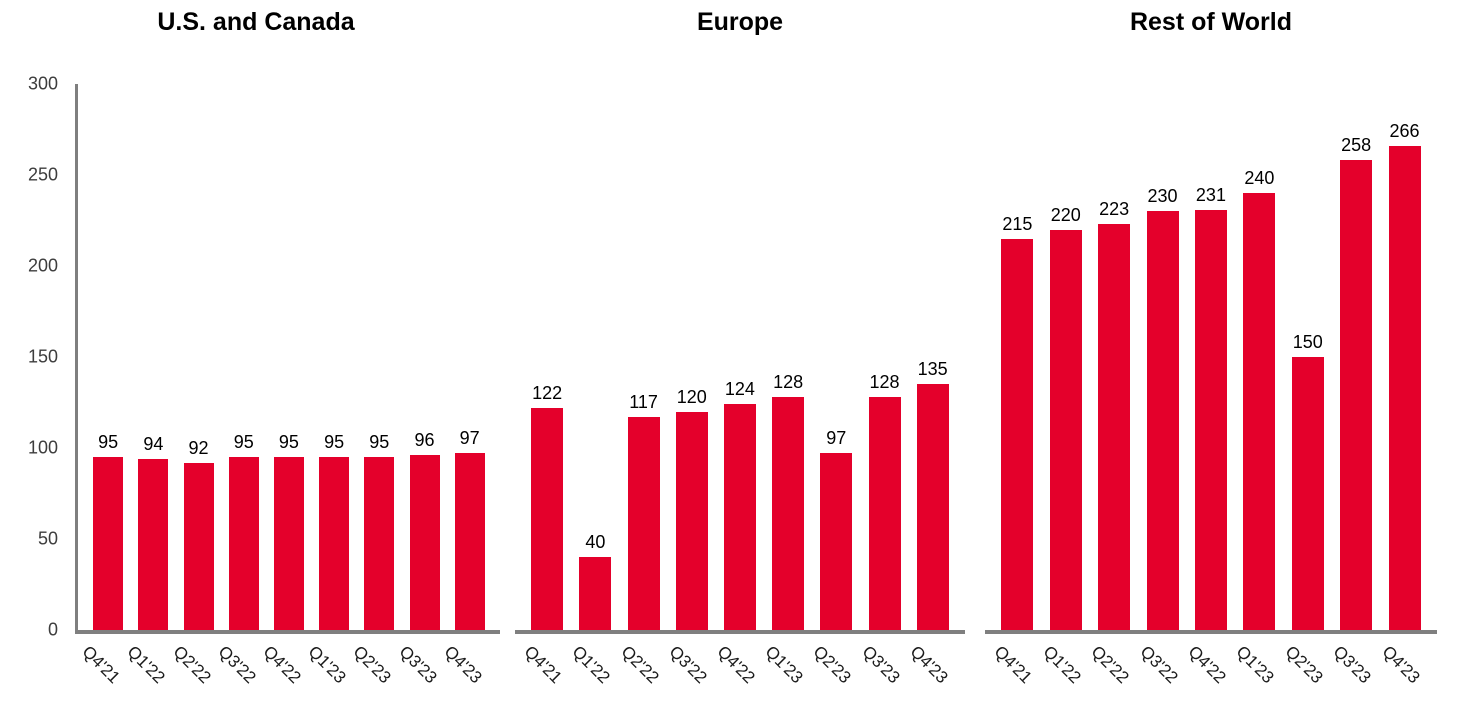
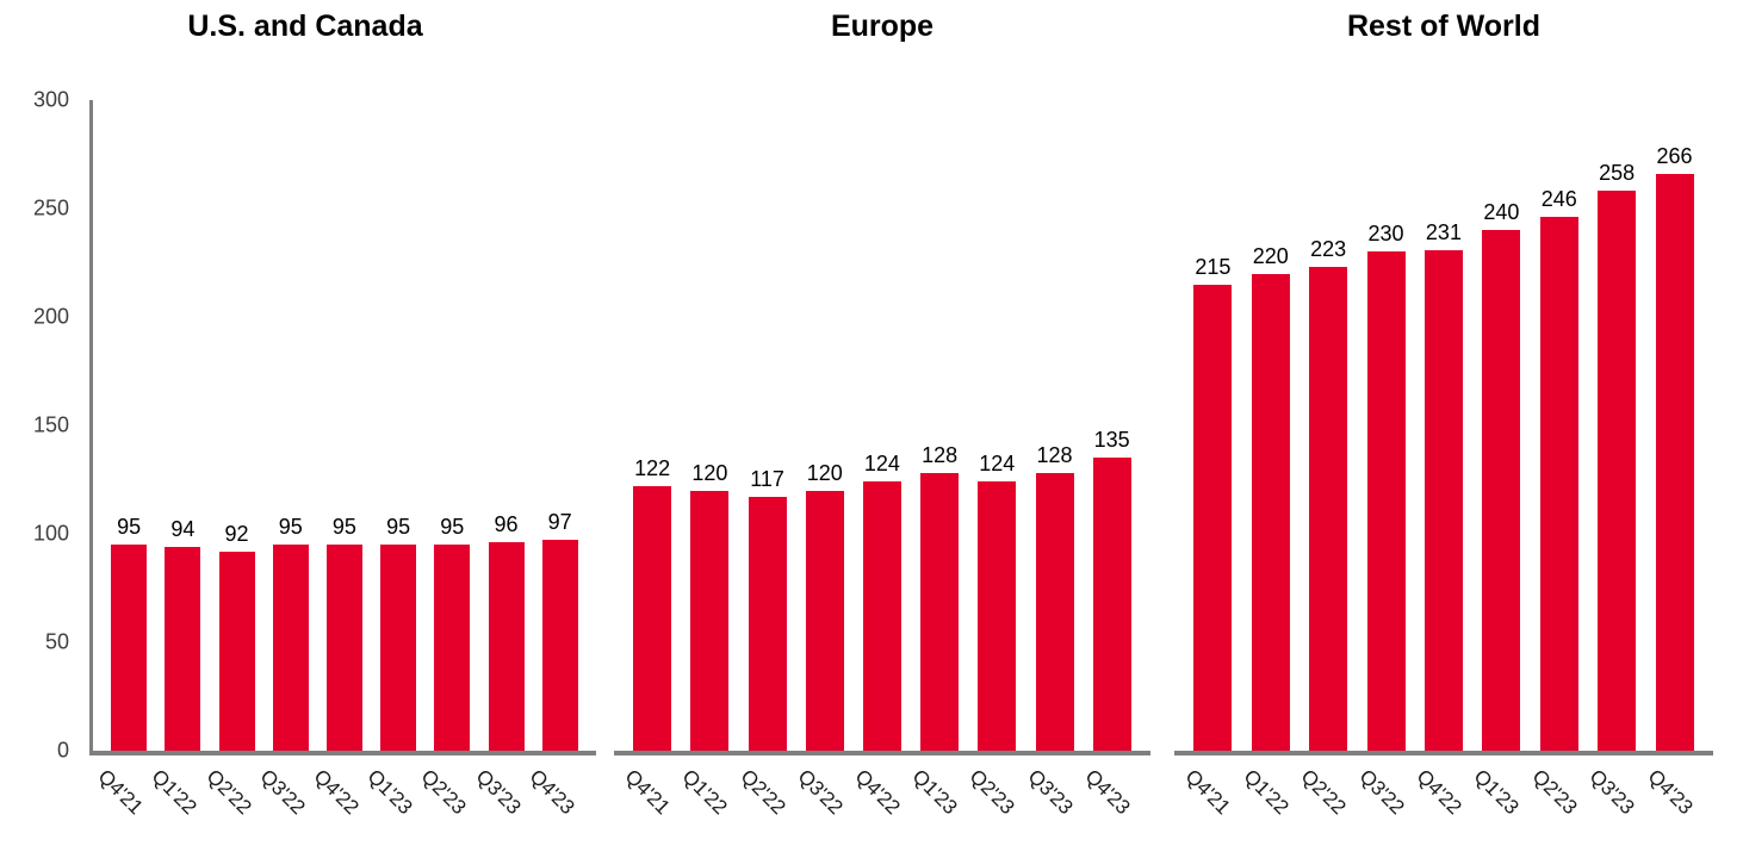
Europe/Q1'22: 40 -> 120
Europe/Q2'23: 97 -> 124
Rest of World/Q2'23: 150 -> 246
